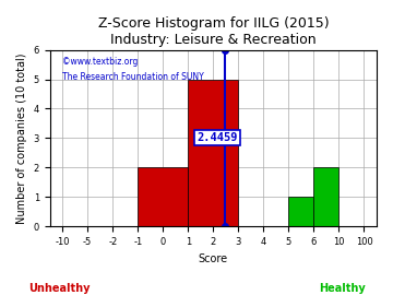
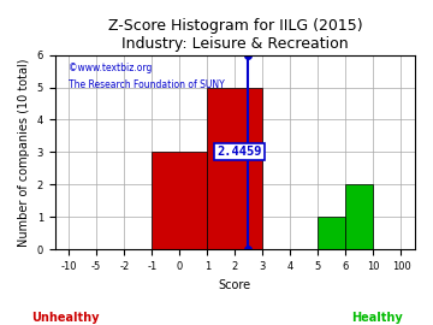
0: 2 -> 3
